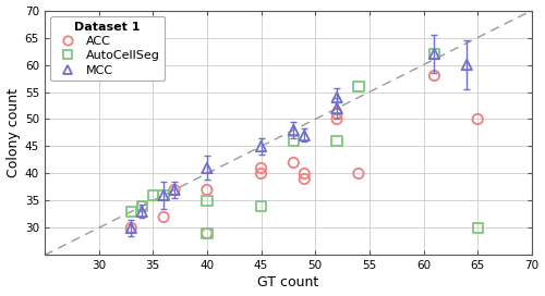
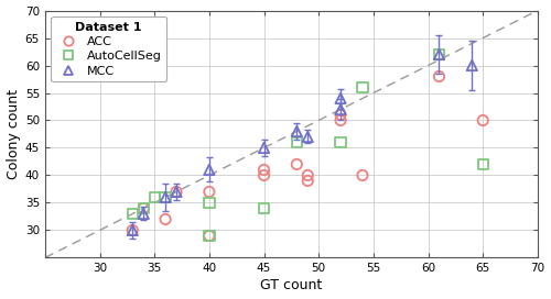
AutoCellSeg/65: 30 -> 42
